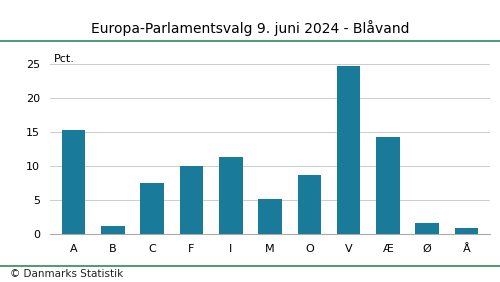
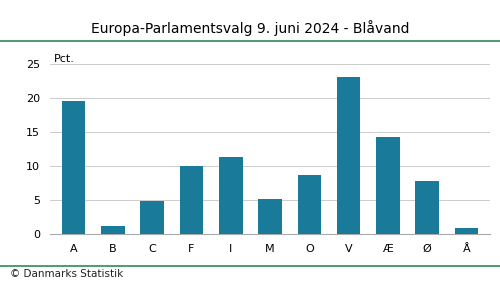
A: 15.4 -> 19.6
C: 7.5 -> 4.8
V: 24.7 -> 23.2
Ø: 1.6 -> 7.8
